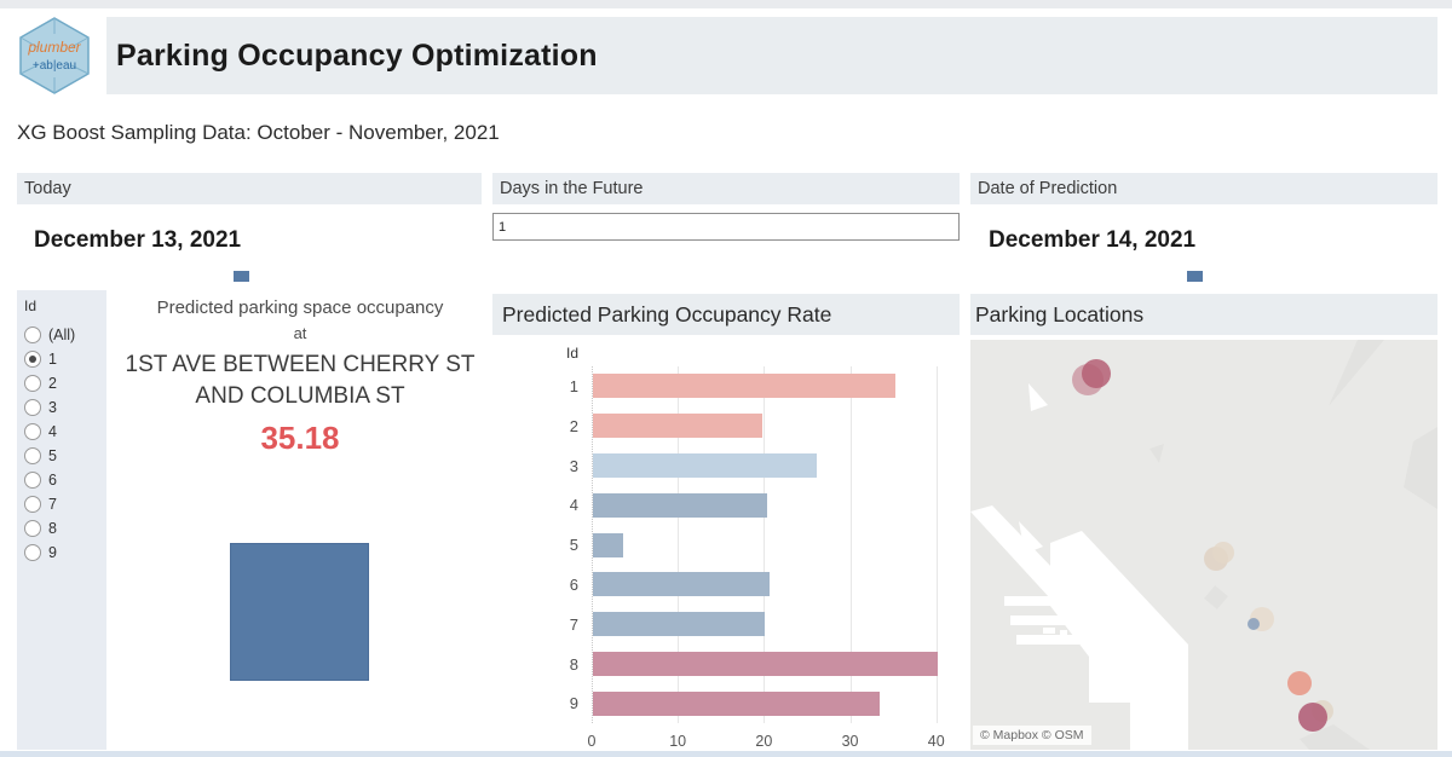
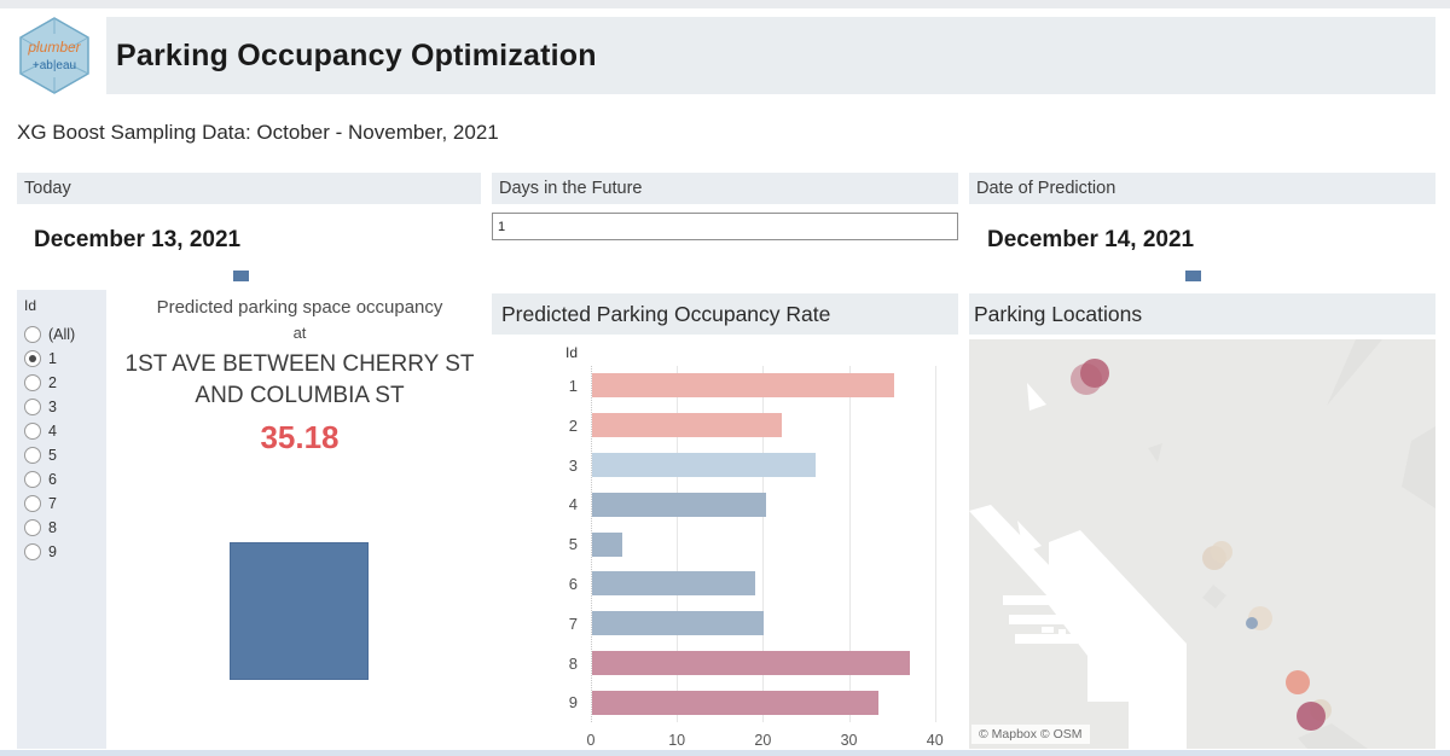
2: 20 -> 22
6: 20 -> 19
8: 40 -> 37
